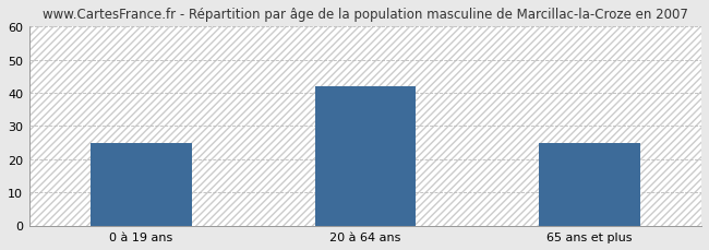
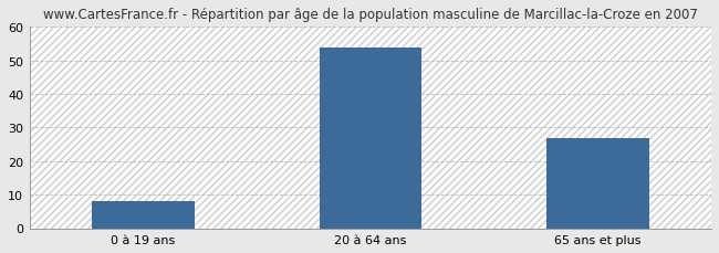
0 à 19 ans: 25 -> 8
20 à 64 ans: 42 -> 54
65 ans et plus: 25 -> 27
